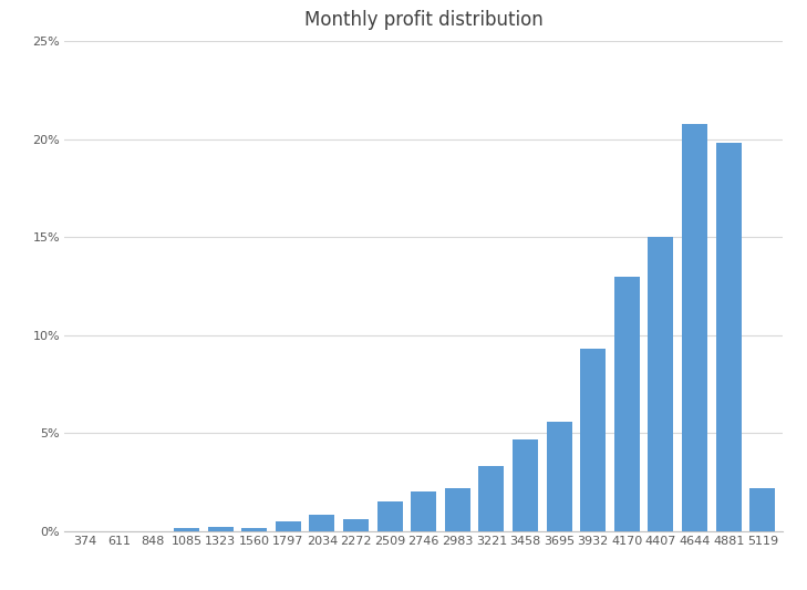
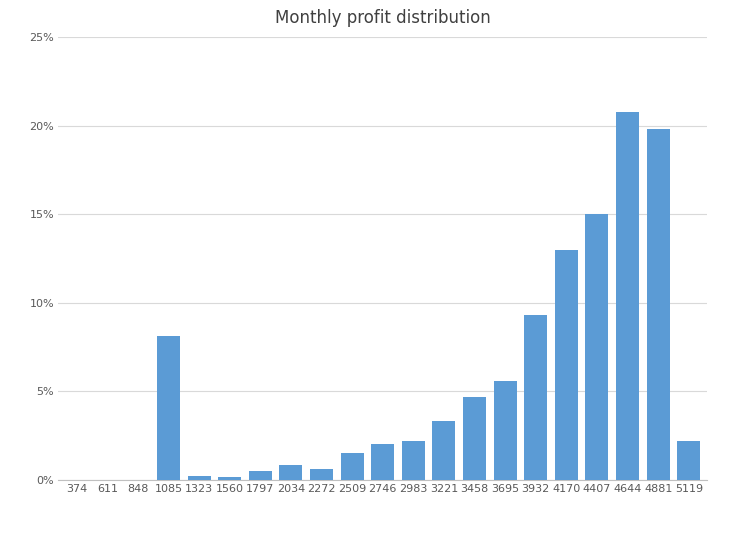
1085: 0.2% -> 8.1%
